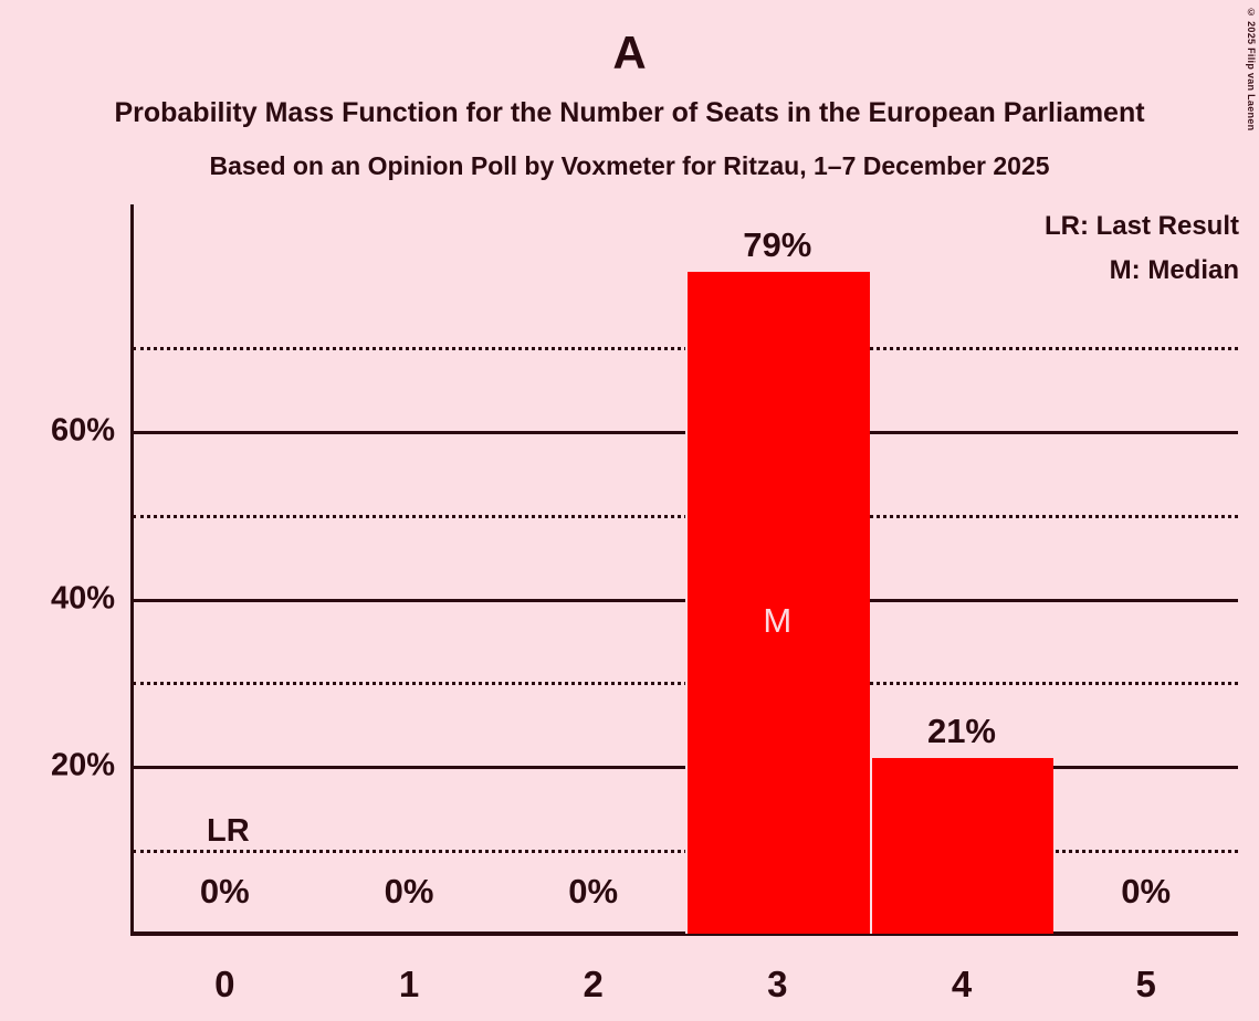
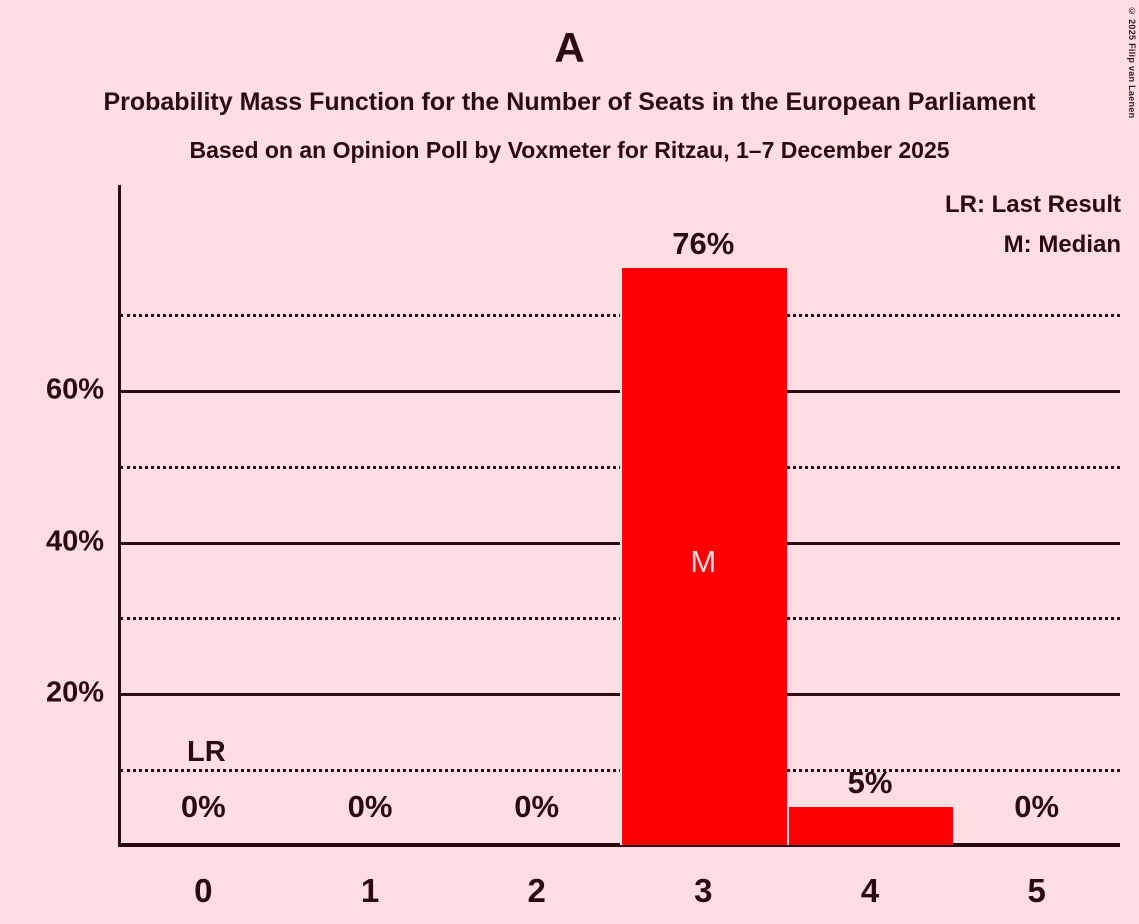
3: 79% -> 76%
4: 21% -> 5%
